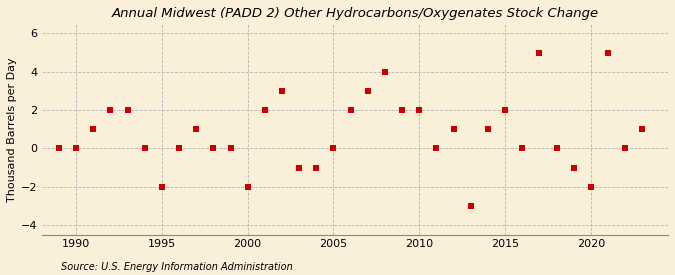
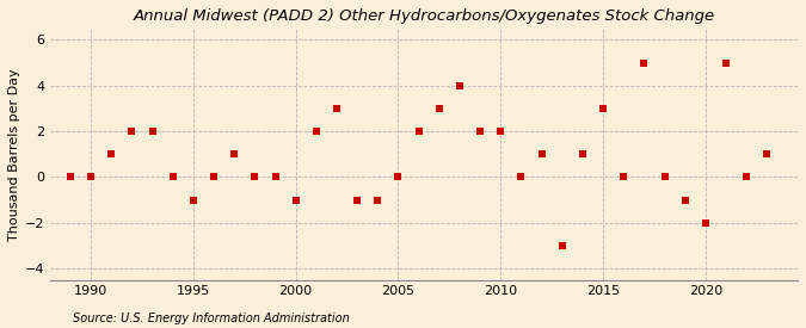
1995: -2 -> -1
2000: -2 -> -1
2015: 2 -> 3
